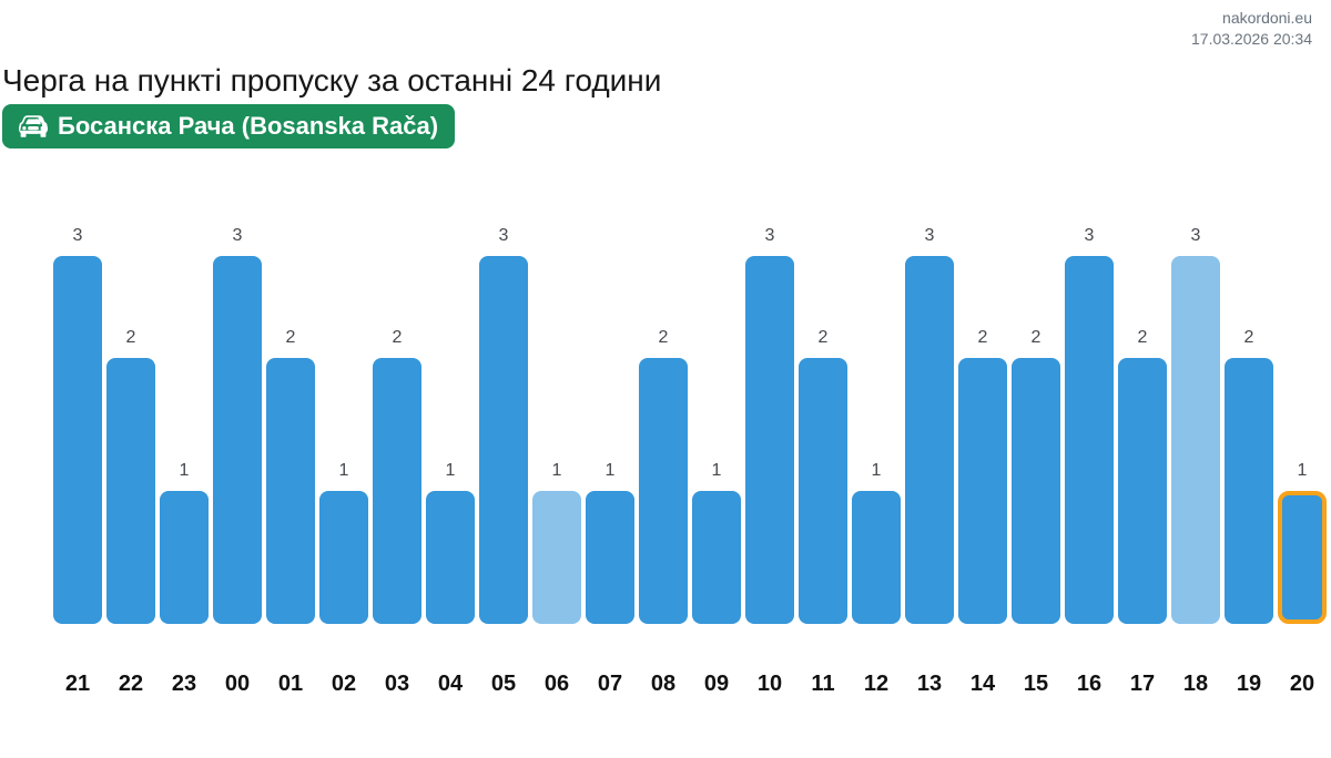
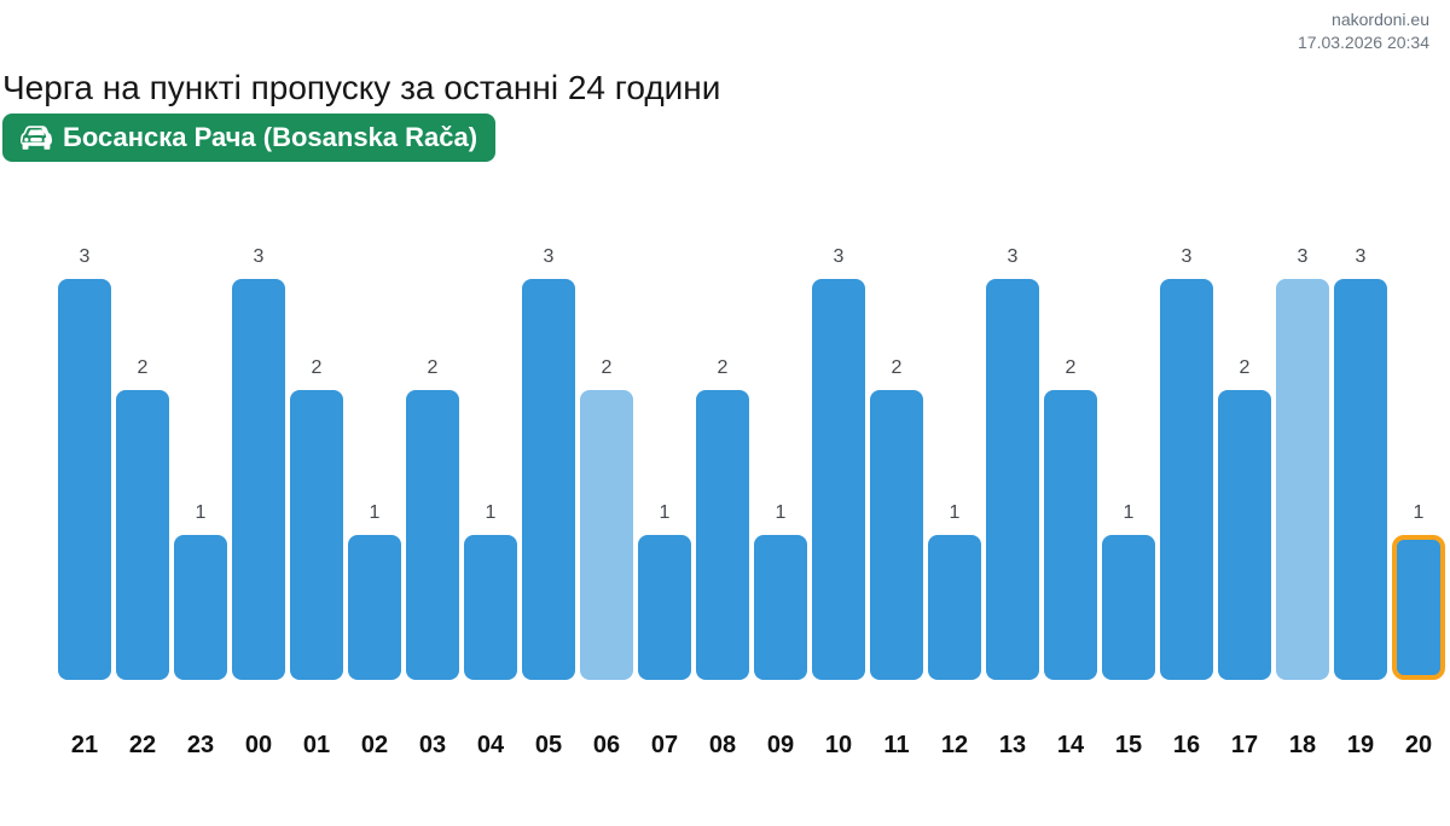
06: 1 -> 2
15: 2 -> 1
19: 2 -> 3
